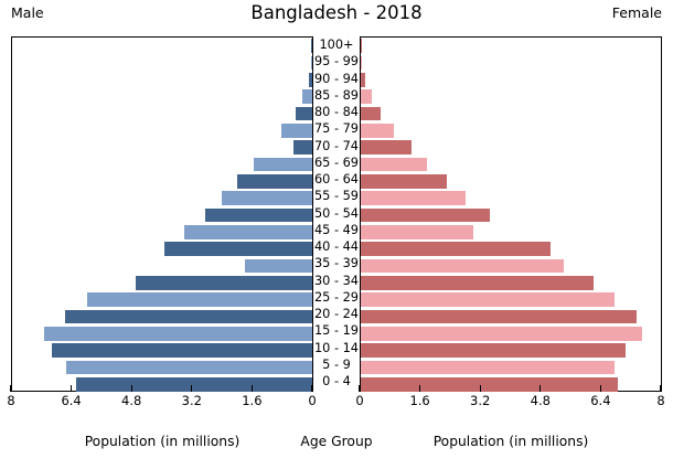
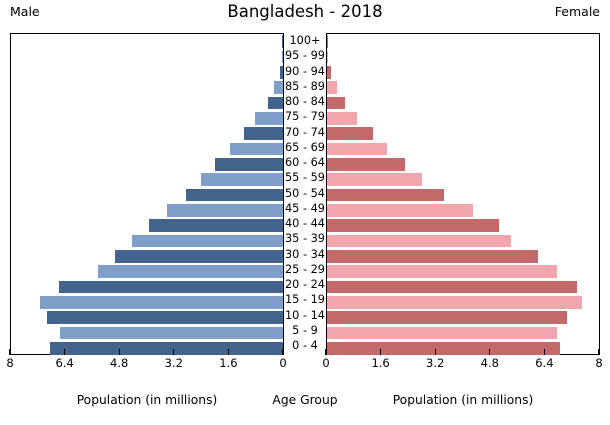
Male/70 - 74: 0.5 -> 1.2
Female/45 - 49: 3.0 -> 4.3
Male/35 - 39: 1.8 -> 4.5
Male/30 - 34: 4.7 -> 5.0
Male/25 - 29: 6.0 -> 5.5
Male/0 - 4: 6.3 -> 6.8
